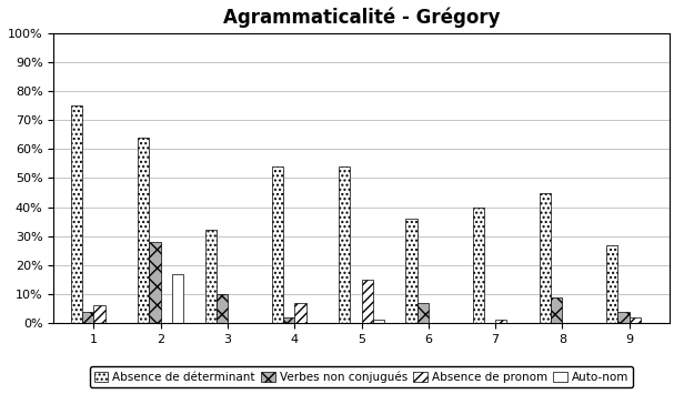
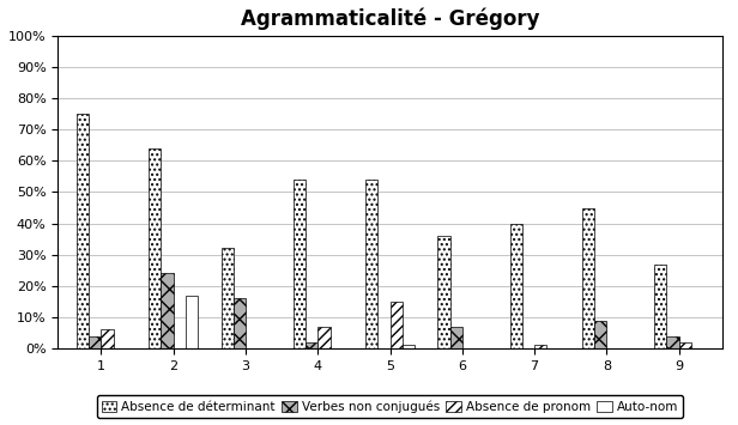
Verbes non conjugués/2: 28% -> 24%
Verbes non conjugués/3: 10% -> 16%
